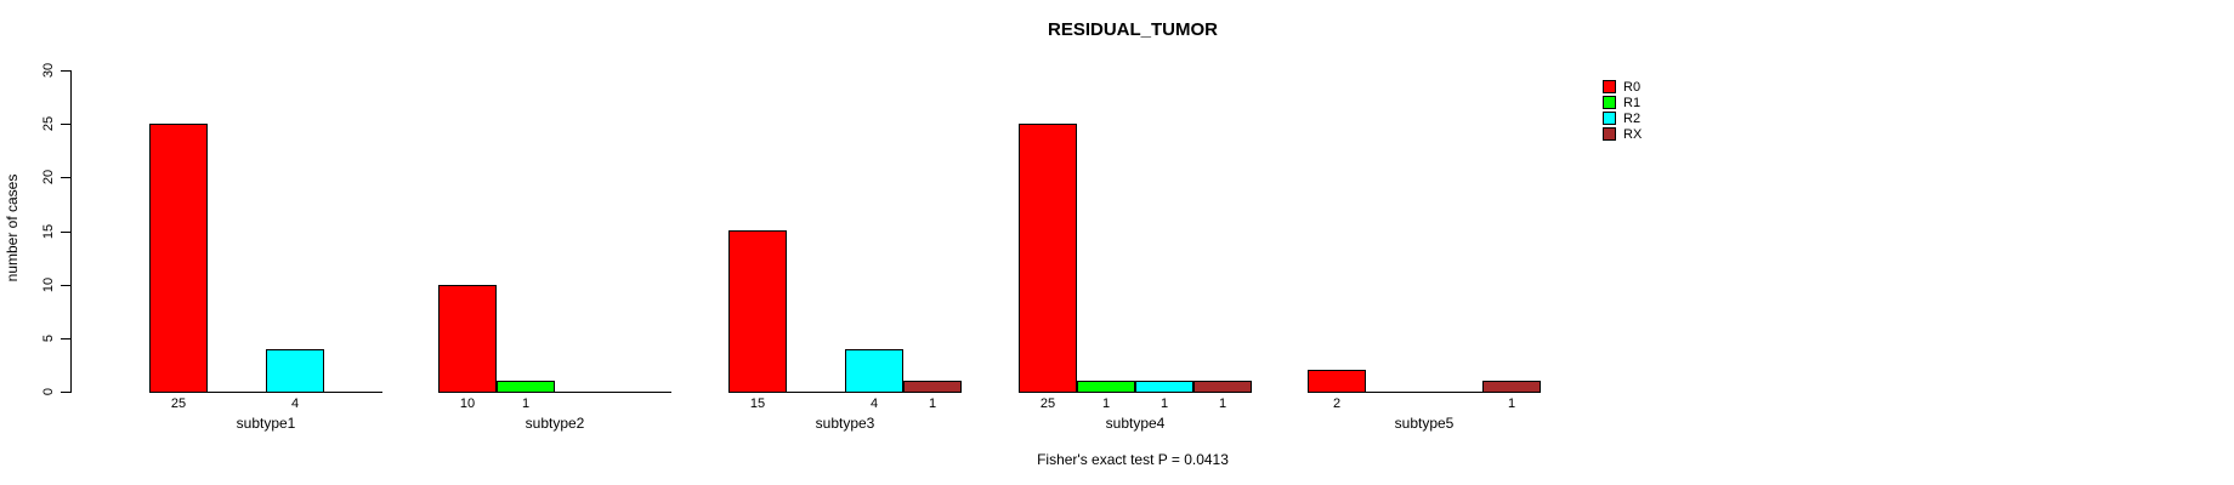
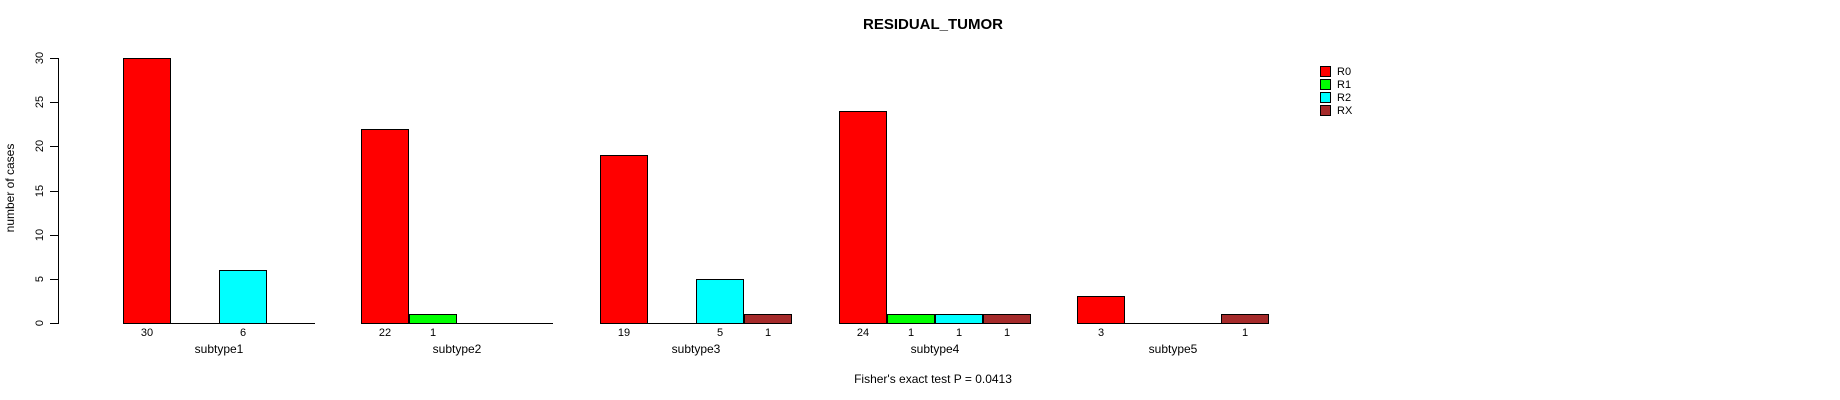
R0/subtype1: 25 -> 30
R2/subtype1: 4 -> 6
R0/subtype2: 10 -> 22
R0/subtype3: 15 -> 19
R2/subtype3: 4 -> 5
R0/subtype4: 25 -> 24
R0/subtype5: 2 -> 3
